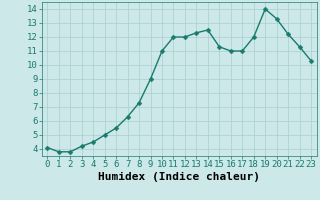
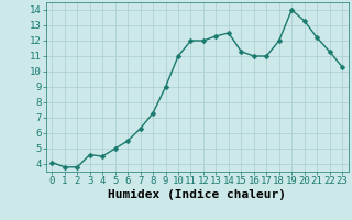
3: 4.2 -> 4.6
